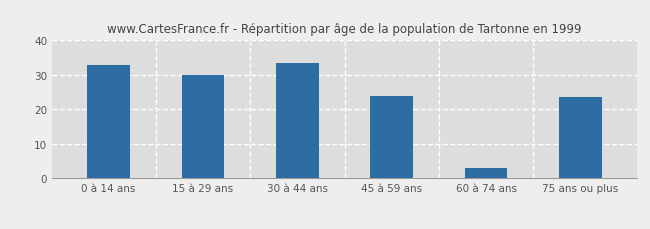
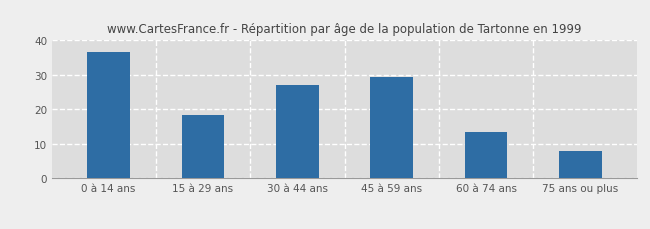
0 à 14 ans: 33.0 -> 36.5
15 à 29 ans: 30.0 -> 18.5
30 à 44 ans: 33.5 -> 27.0
45 à 59 ans: 24.0 -> 29.5
60 à 74 ans: 3.0 -> 13.5
75 ans ou plus: 23.5 -> 8.0
